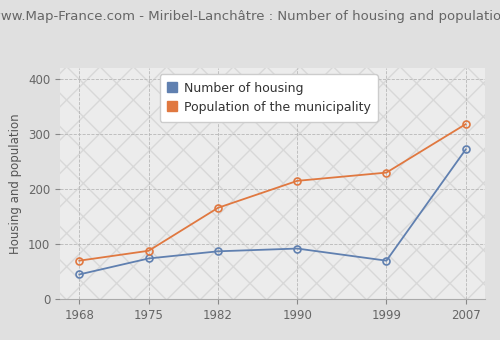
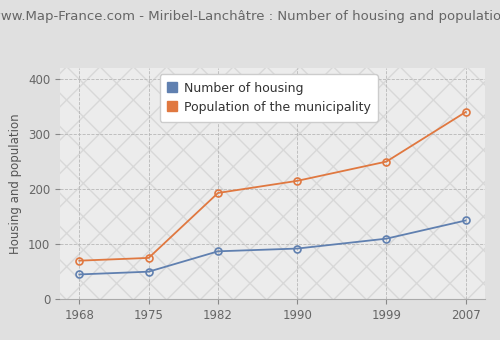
Number of housing/1975: 74 -> 50
Population of the municipality/1975: 88 -> 75
Population of the municipality/1982: 166 -> 193
Number of housing/1999: 70 -> 110
Population of the municipality/1999: 230 -> 250
Number of housing/2007: 272 -> 143
Population of the municipality/2007: 318 -> 340
